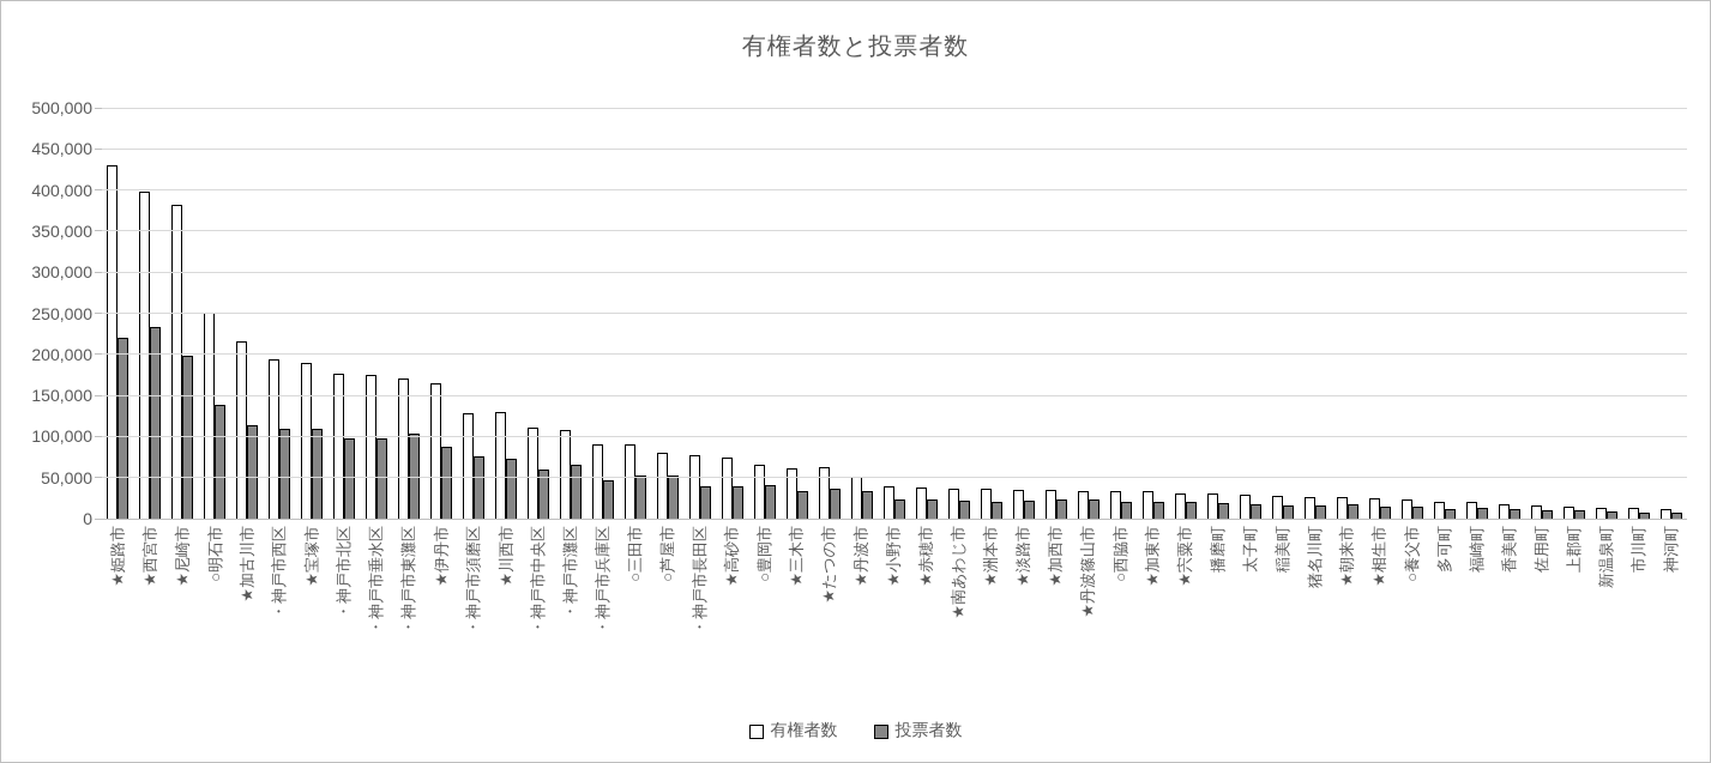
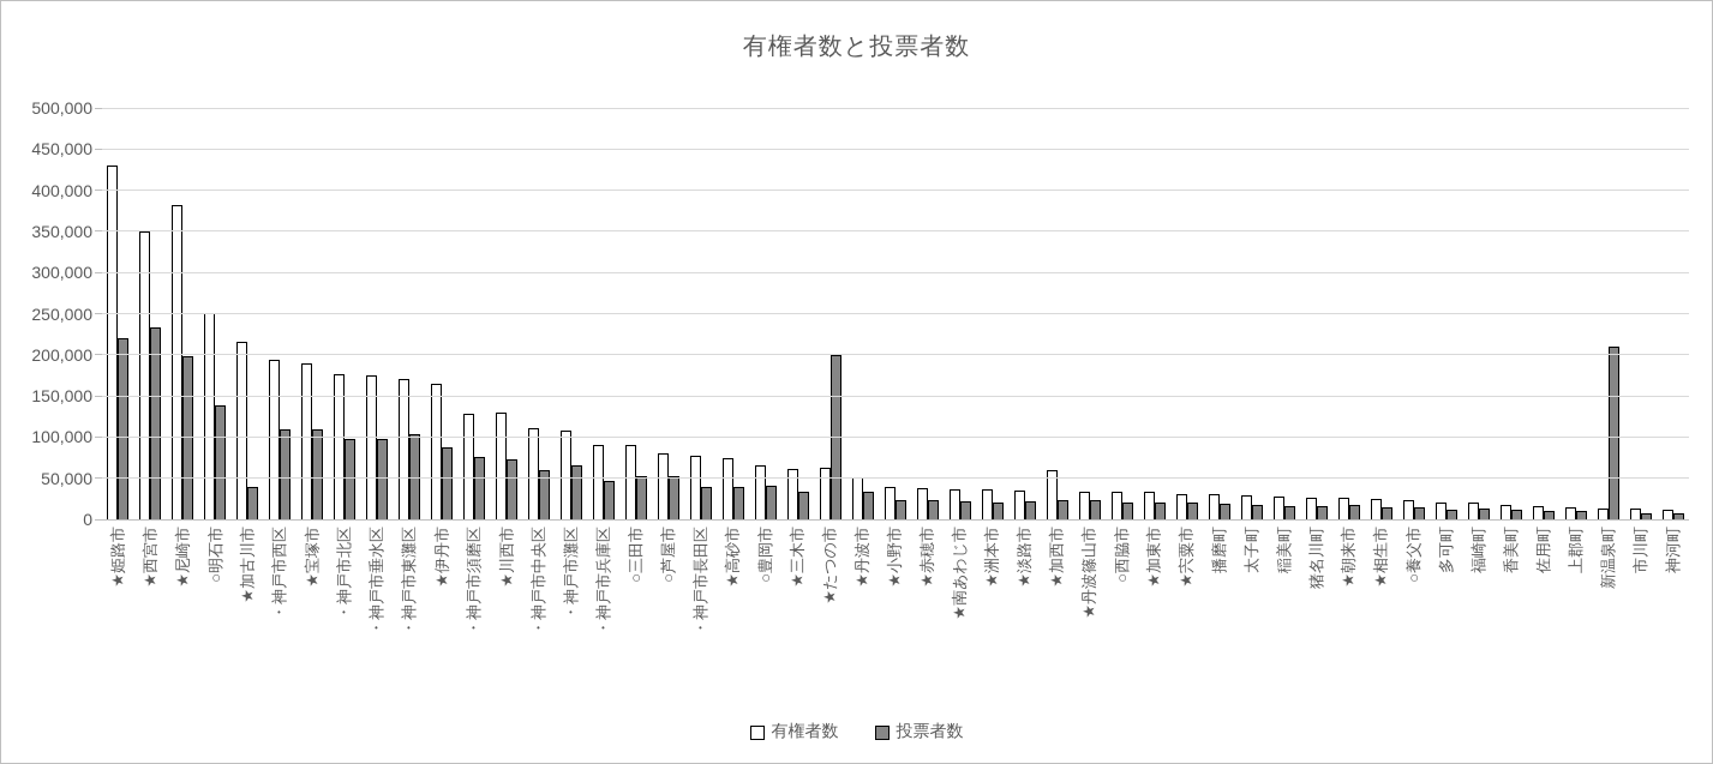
有権者数/★西宮市: 400000 -> 350000
投票者数/★加古川市: 110000 -> 40000
投票者数/★たつの市: 40000 -> 200000
有権者数/★加西市: 40000 -> 60000
投票者数/新温泉町: 10000 -> 210000
